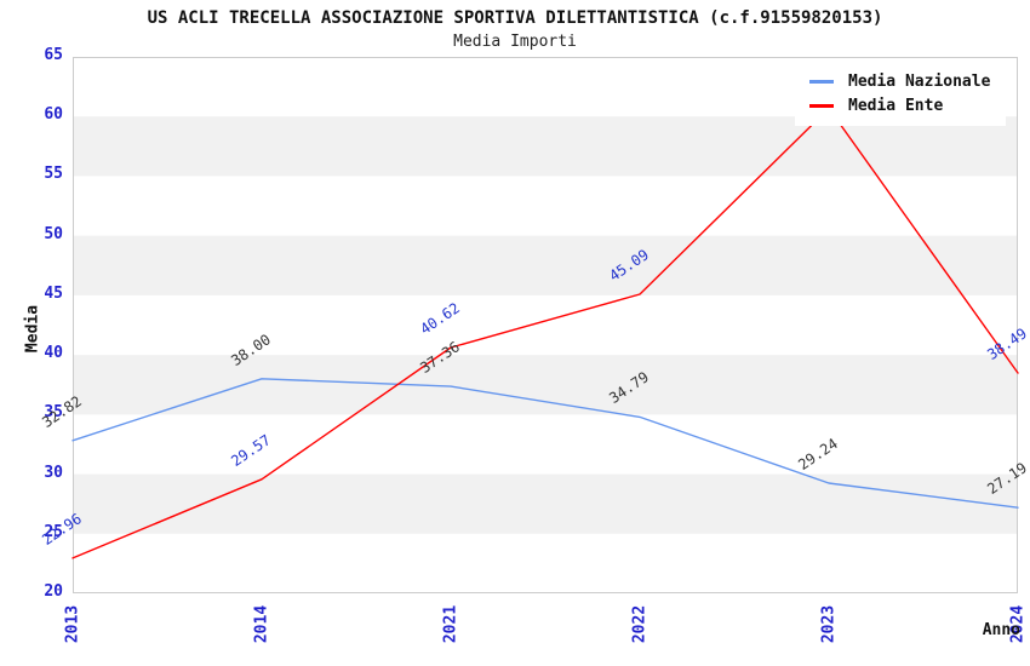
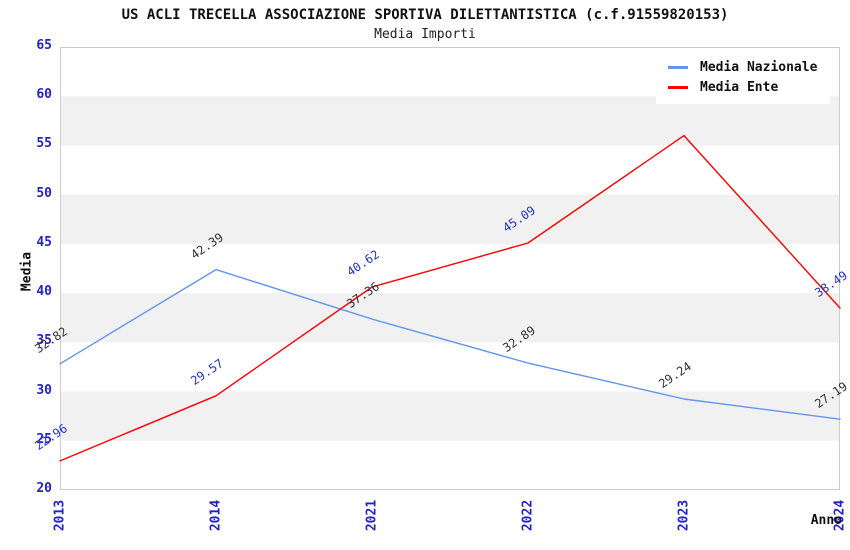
Media Nazionale/2014: 38.00 -> 42.39
Media Nazionale/2022: 34.79 -> 32.89
Media Ente/2023: 61 -> 56
